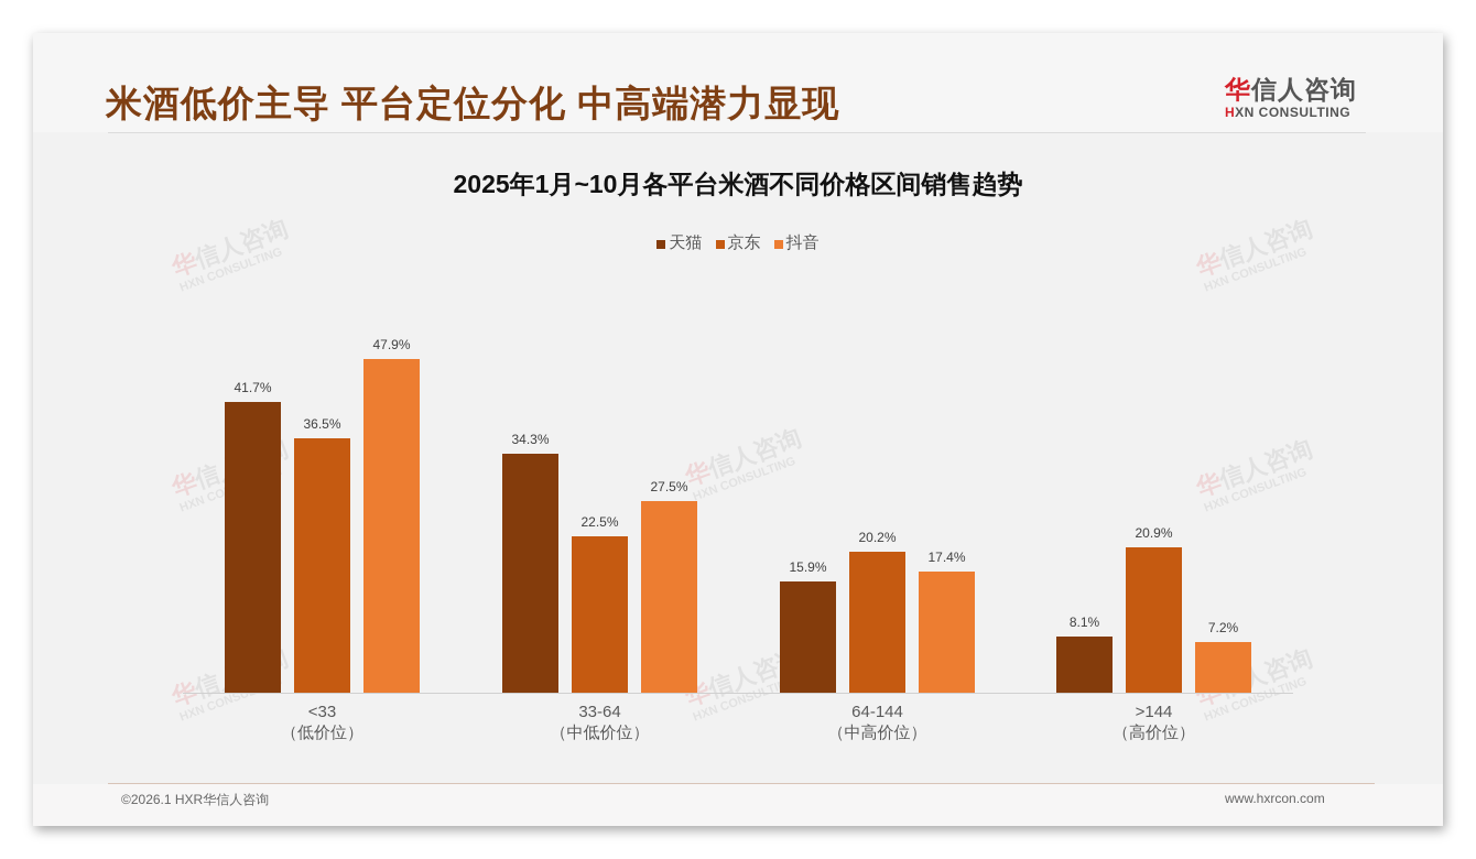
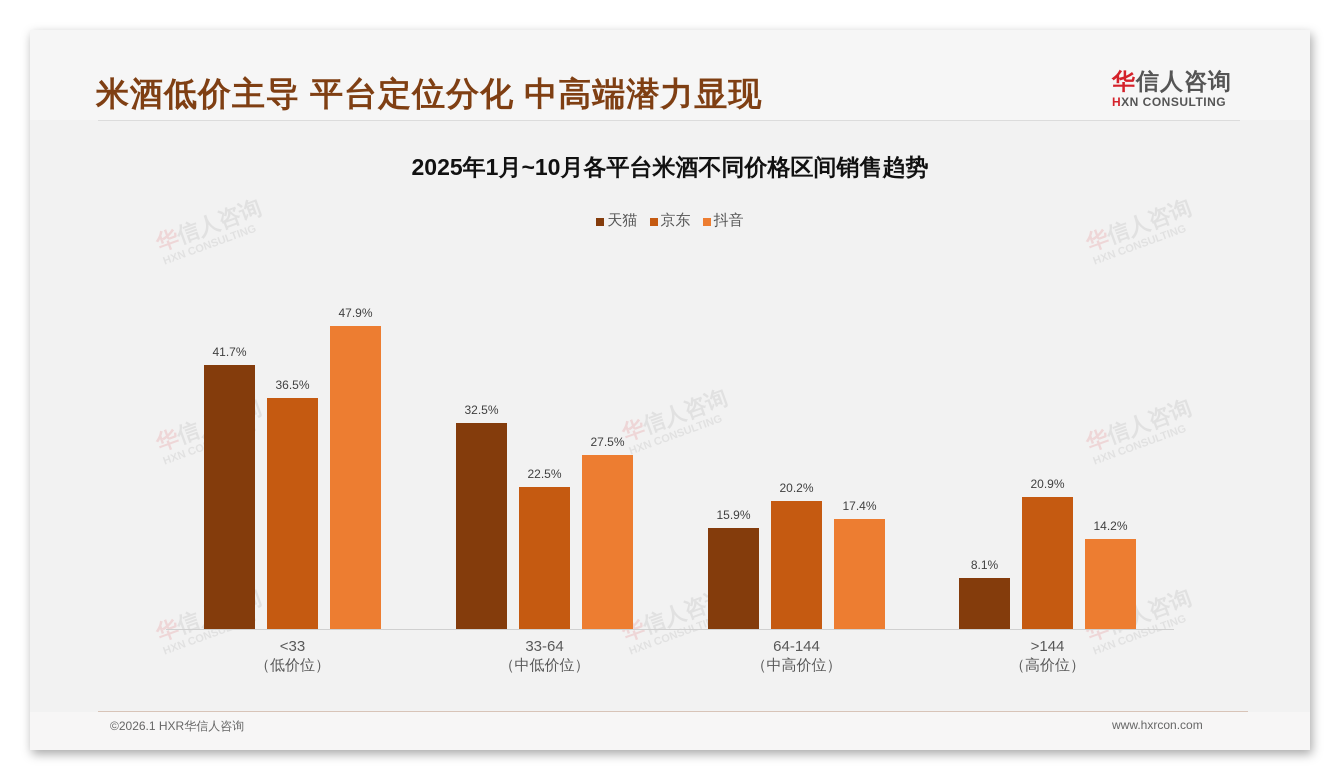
天猫/33-64: 34.3% -> 32.5%
抖音/>144: 7.2% -> 14.2%
